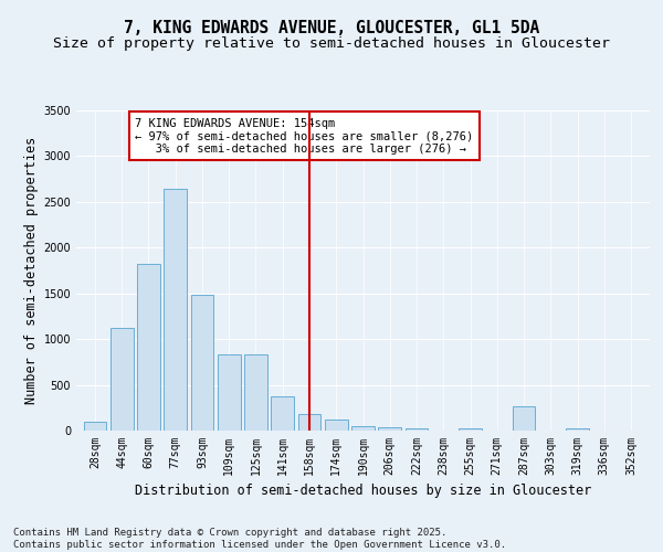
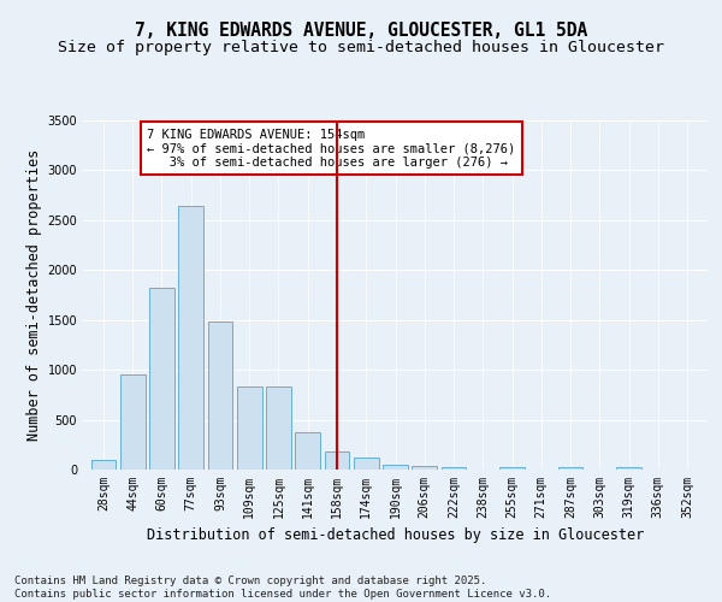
44sqm: 1120 -> 950
287sqm: 260 -> 30
